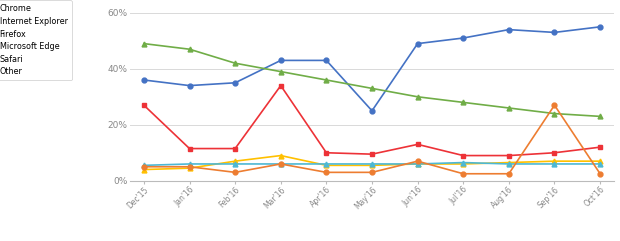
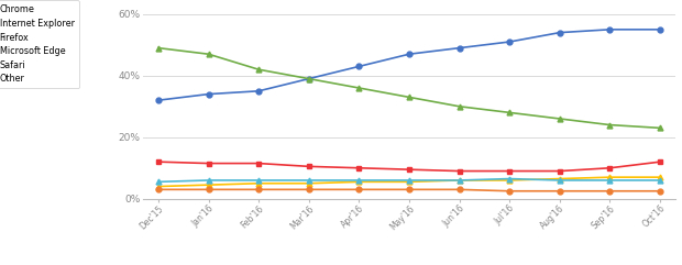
Chrome/Dec'15: 36% -> 32%
Firefox/Dec'15: 27.0% -> 12.0%
Other/Dec'15: 5.0% -> 3.0%
Other/Jan'16: 5.0% -> 3.0%
Microsoft Edge/Feb'16: 7.0% -> 5.0%
Chrome/Mar'16: 43% -> 39%
Firefox/Mar'16: 34.0% -> 10.5%
Microsoft Edge/Mar'16: 9.0% -> 5.0%
Other/Mar'16: 6.0% -> 3.0%
Chrome/May'16: 25% -> 47%
Firefox/Jun'16: 13.0% -> 9.0%
Other/Jun'16: 7.0% -> 3.0%
Chrome/Sep'16: 53% -> 55%
Other/Sep'16: 27.0% -> 2.5%
